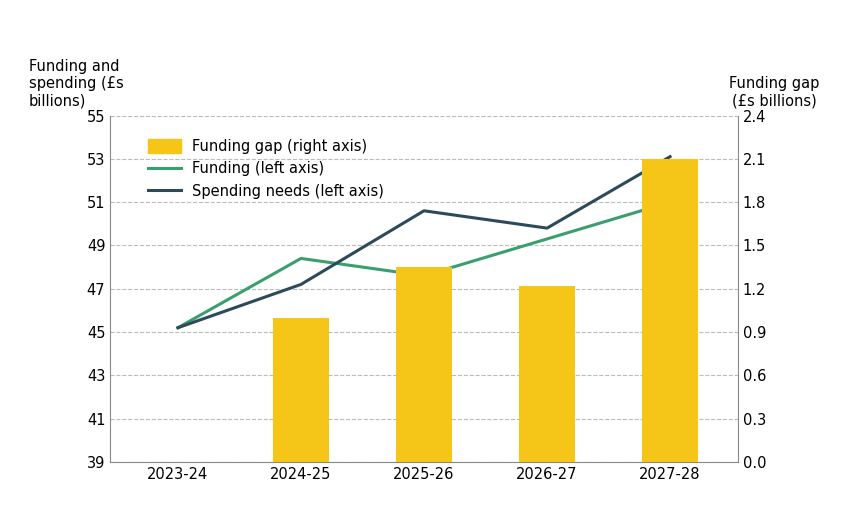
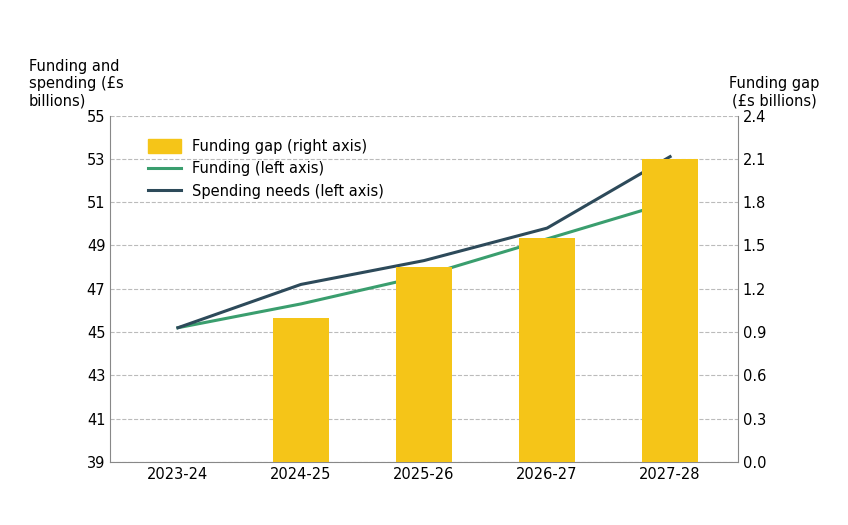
Funding (left axis)/2024-25: 48.4 -> 46.3
Spending needs (left axis)/2025-26: 50.6 -> 48.3
Funding gap (right axis)/2026-27: 1.22 -> 1.55
